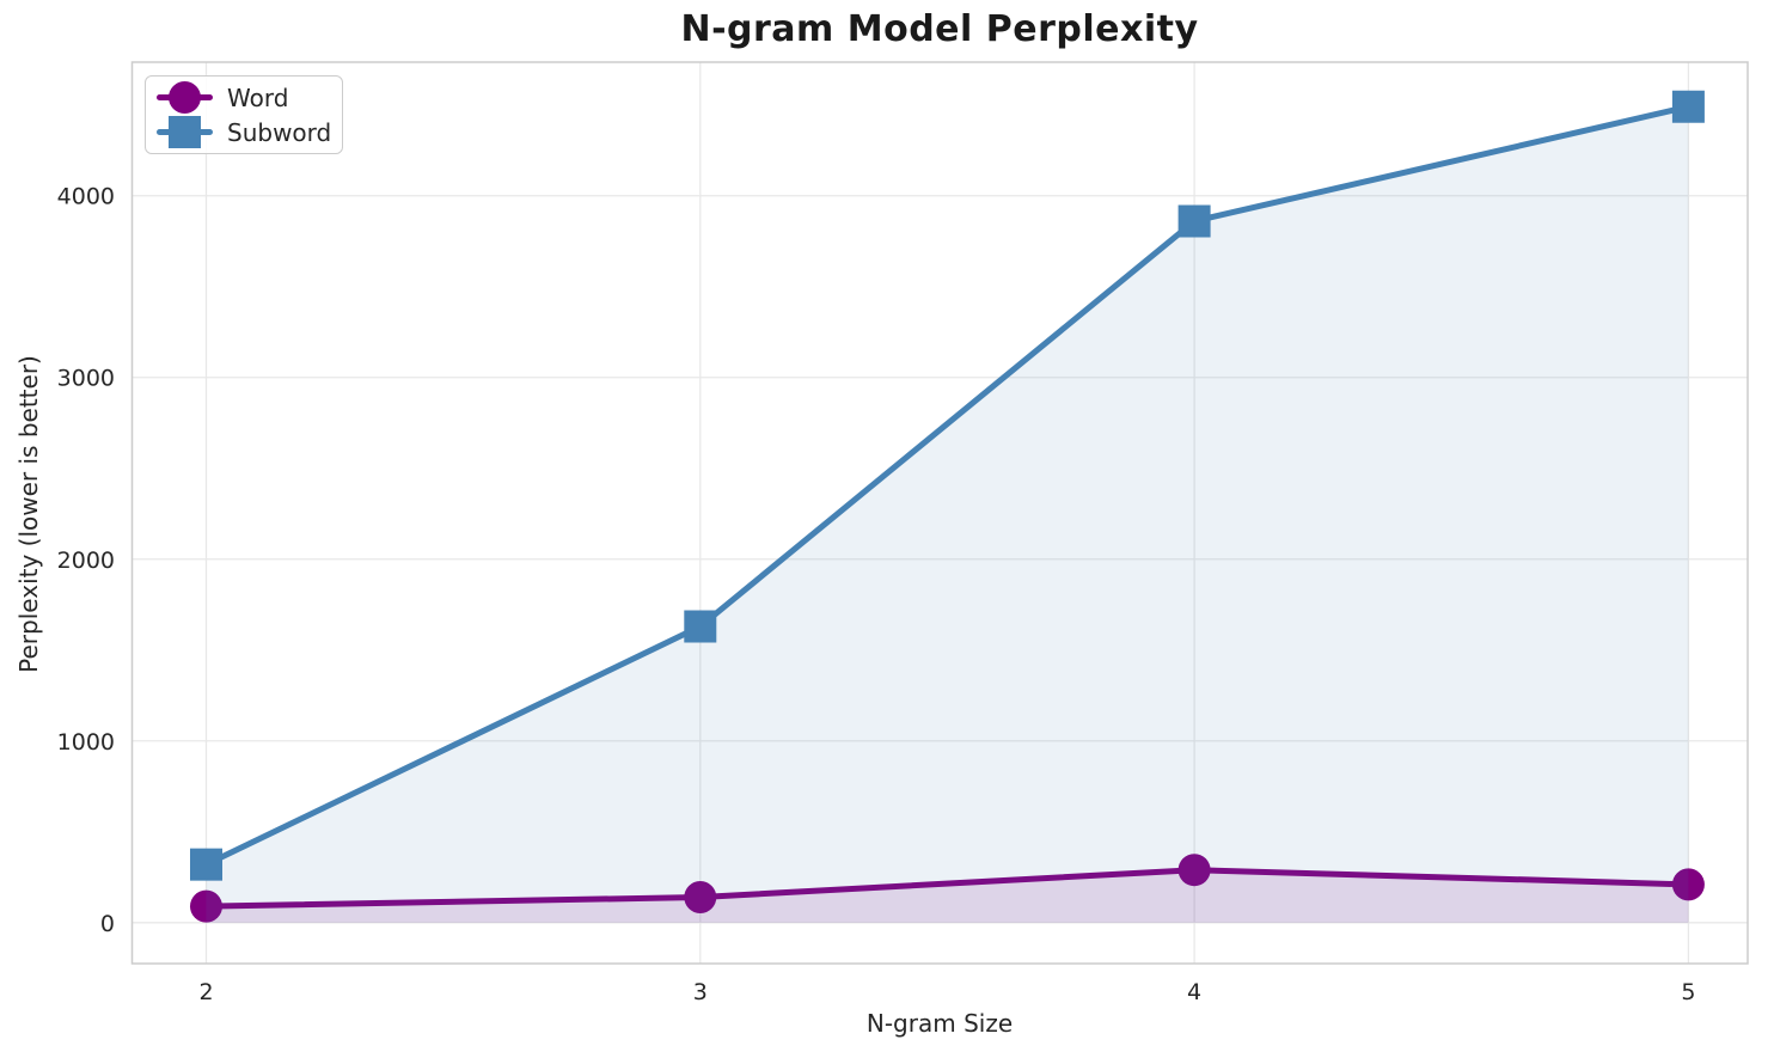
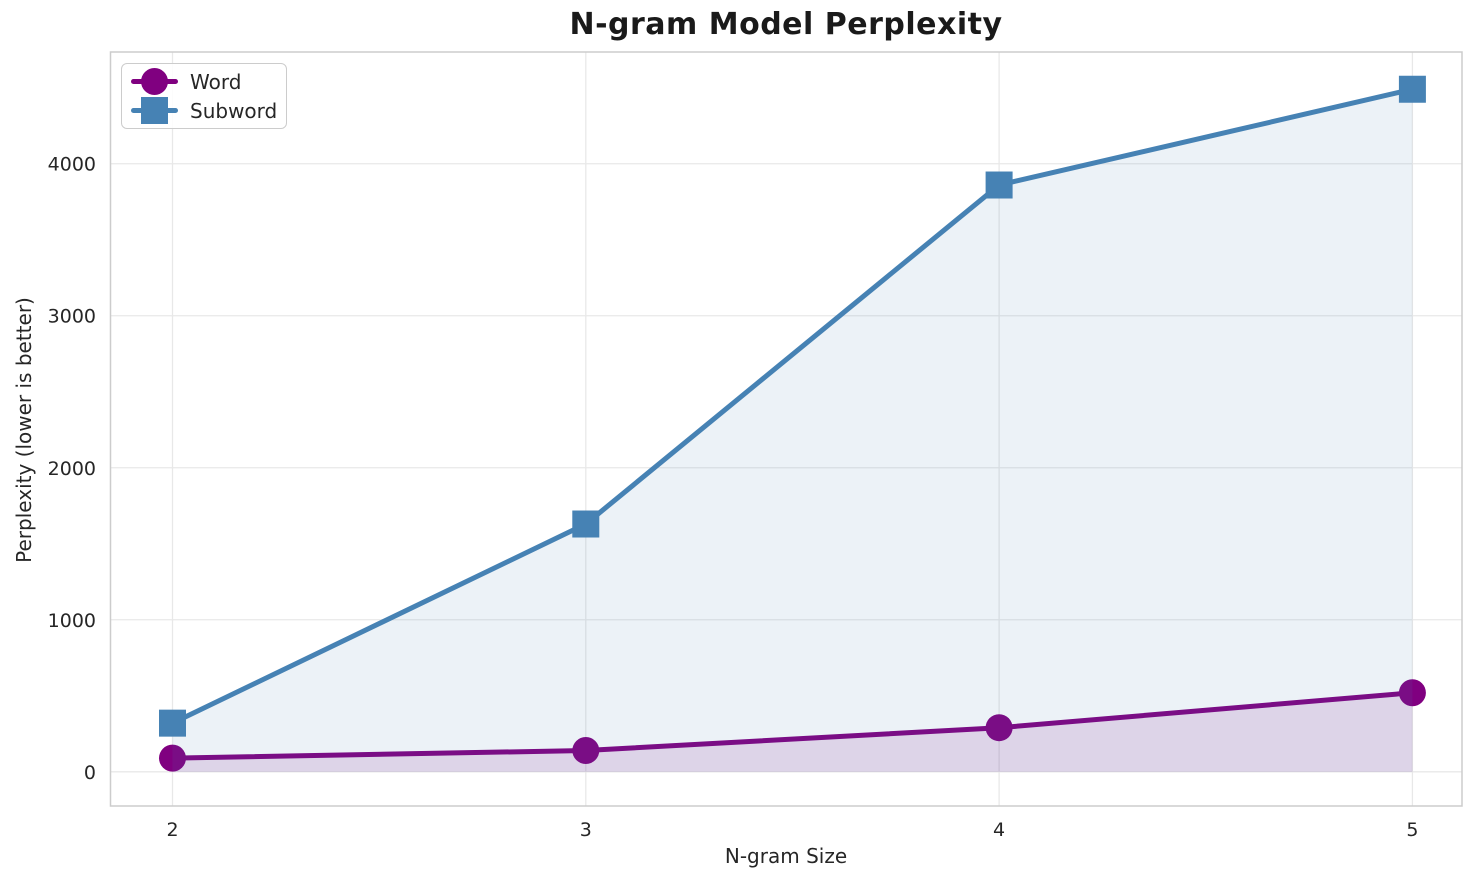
Word/5: 210 -> 520
